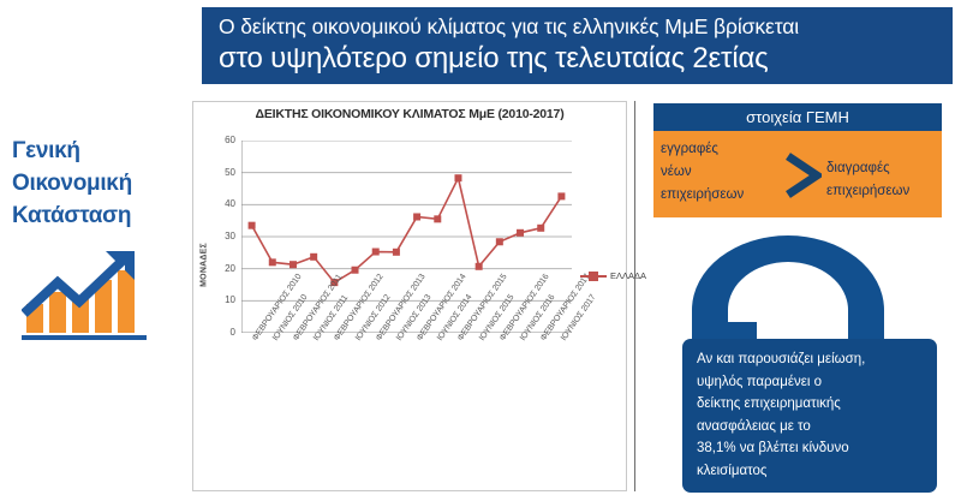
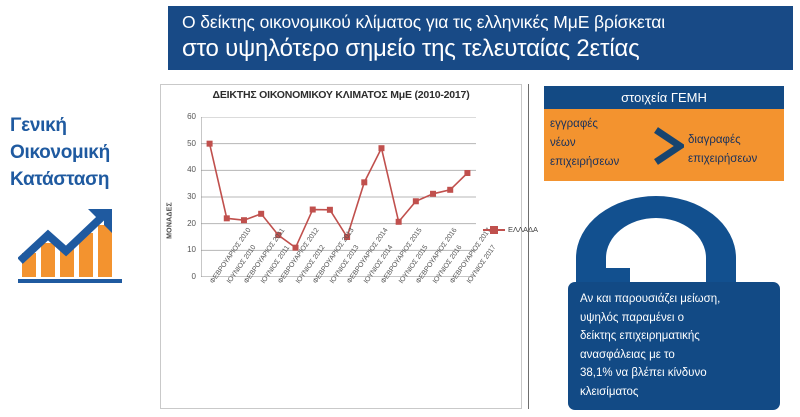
ΦΕΒΡΟΥΑΡΙΟΣ 2010: 34 -> 50
ΙΟΥΝΙΟΣ 2012: 20 -> 11
ΦΕΒΡΟΥΑΡΙΟΣ 2014: 36 -> 15
ΙΟΥΝΙΟΣ 2017: 43 -> 39
